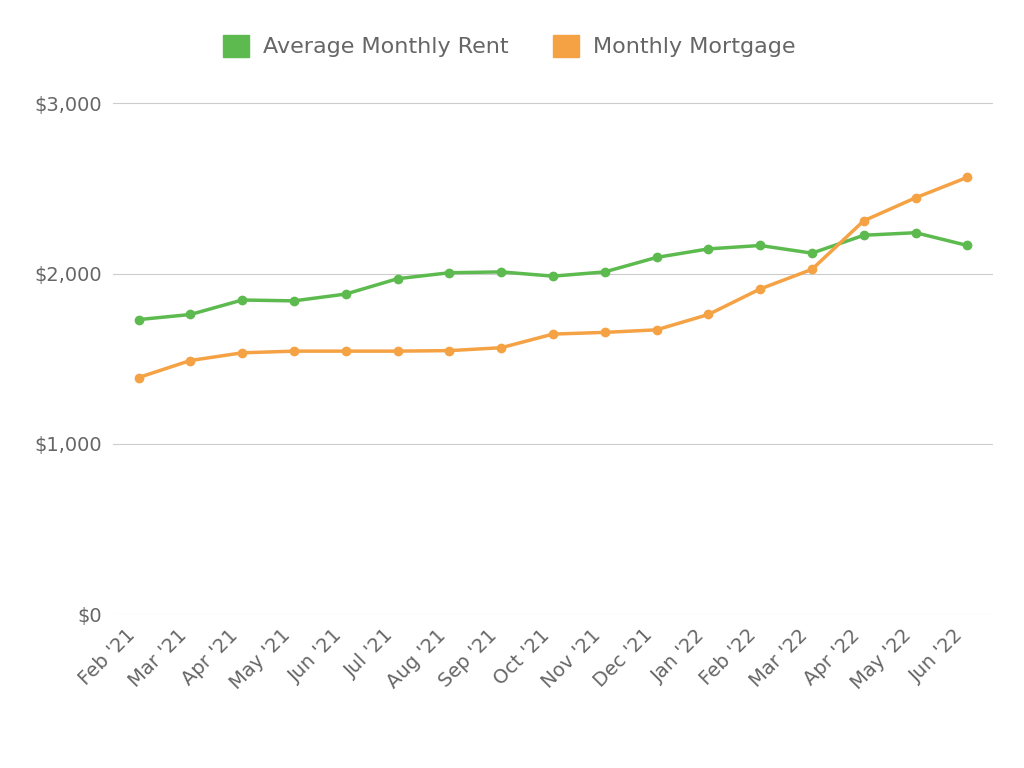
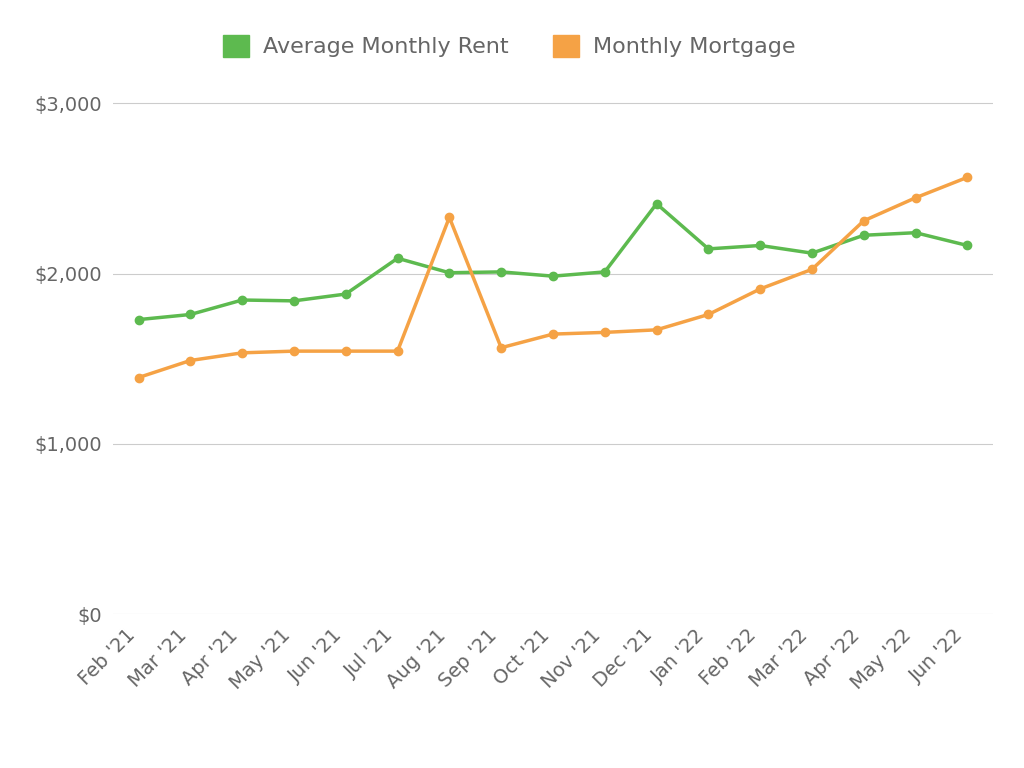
Average Monthly Rent/Jul '21: $1,970 -> $2,090
Monthly Mortgage/Aug '21: $1,550 -> $2,330
Average Monthly Rent/Dec '21: $2,100 -> $2,410
